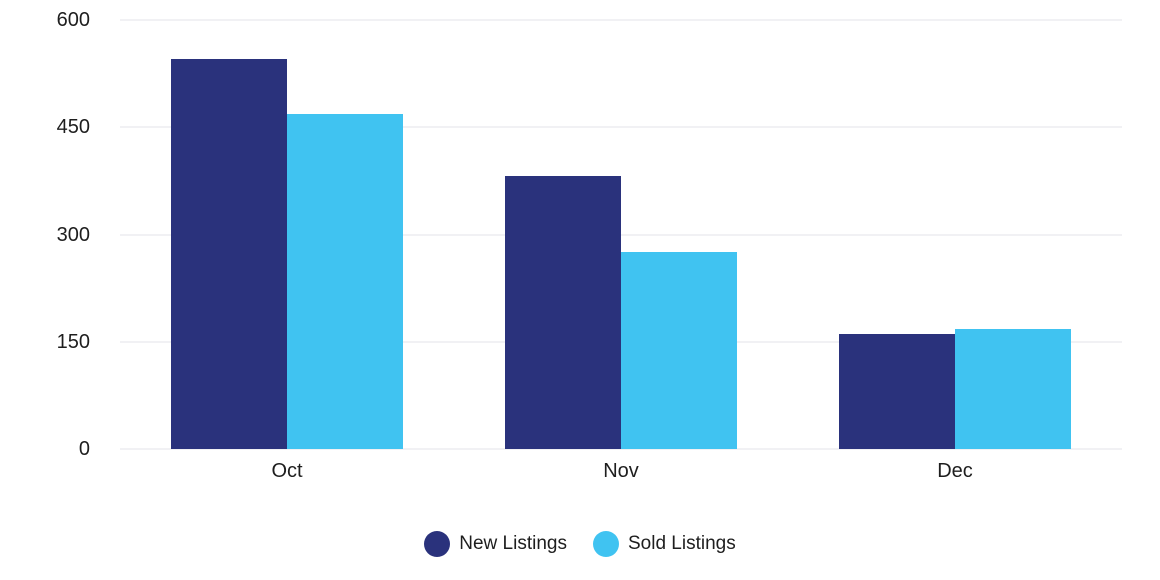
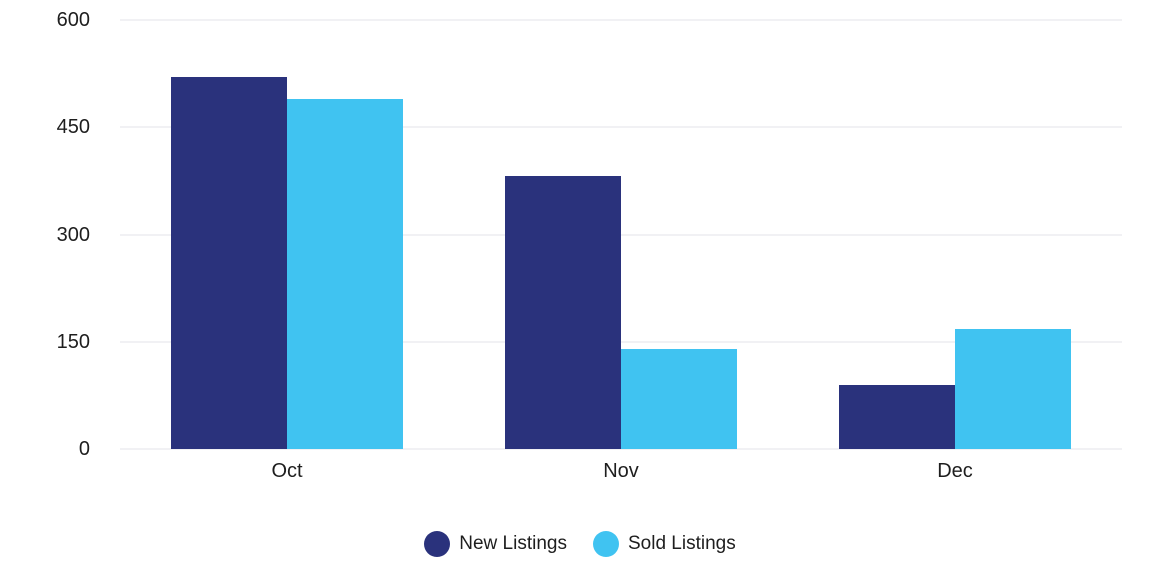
New Listings/Oct: 540 -> 520
Sold Listings/Oct: 470 -> 490
Sold Listings/Nov: 280 -> 140
New Listings/Dec: 160 -> 90
